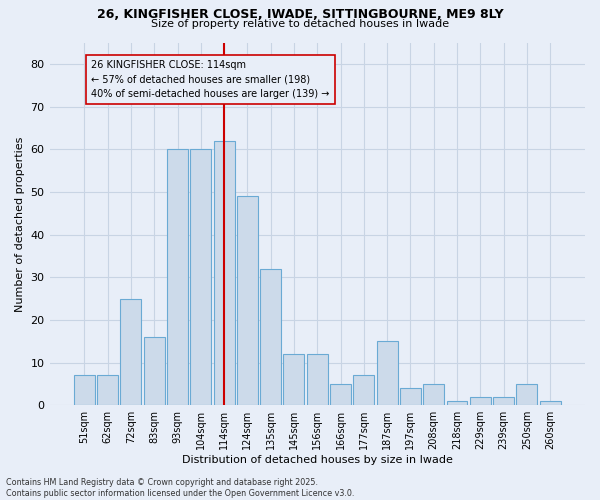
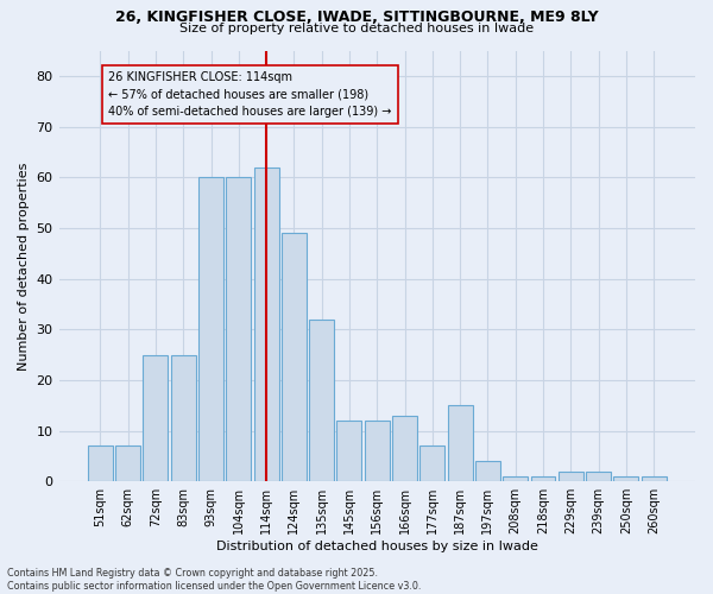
83sqm: 16 -> 25
166sqm: 5 -> 13
208sqm: 5 -> 1
250sqm: 5 -> 1
